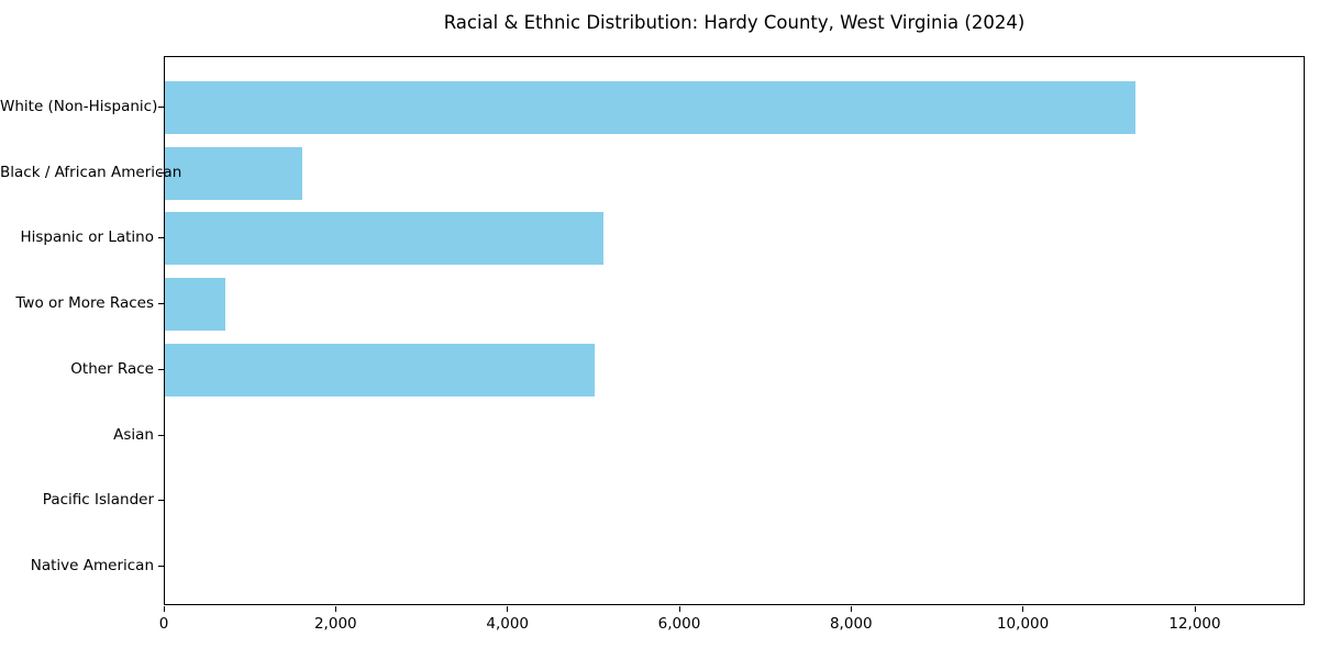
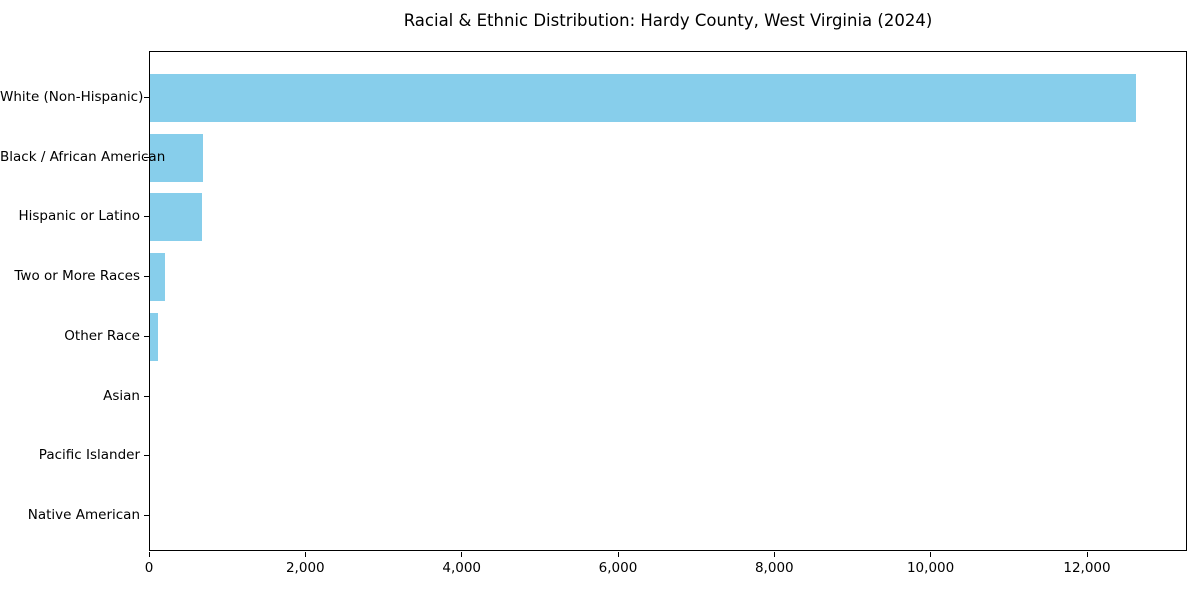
White (Non-Hispanic): 11300 -> 12600
Black / African American: 1600 -> 700
Hispanic or Latino: 5100 -> 700
Two or More Races: 700 -> 200
Other Race: 5000 -> 100
